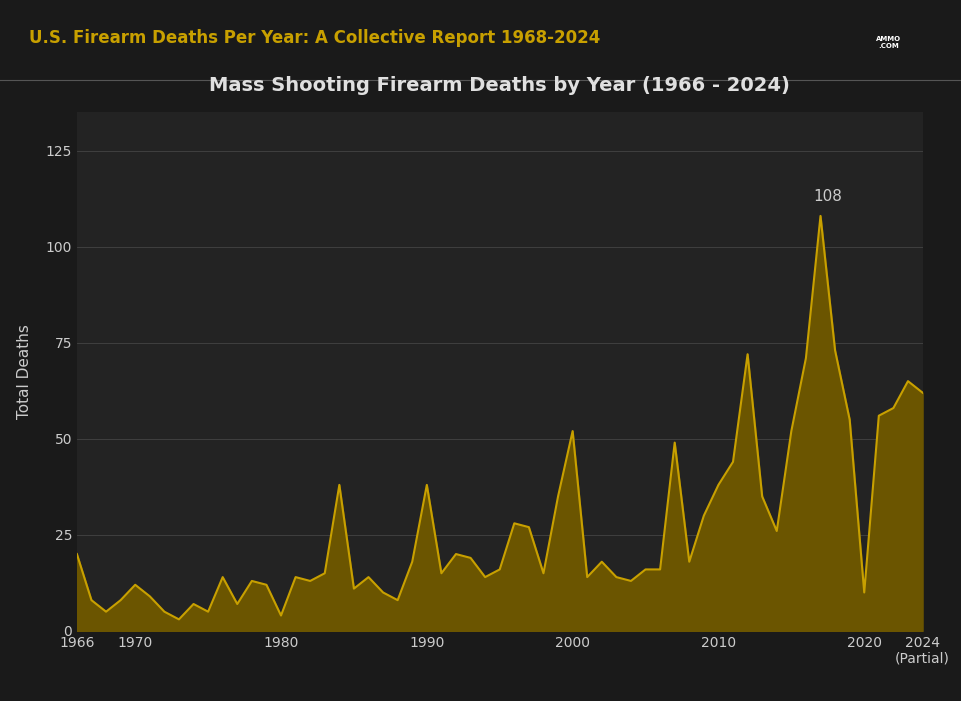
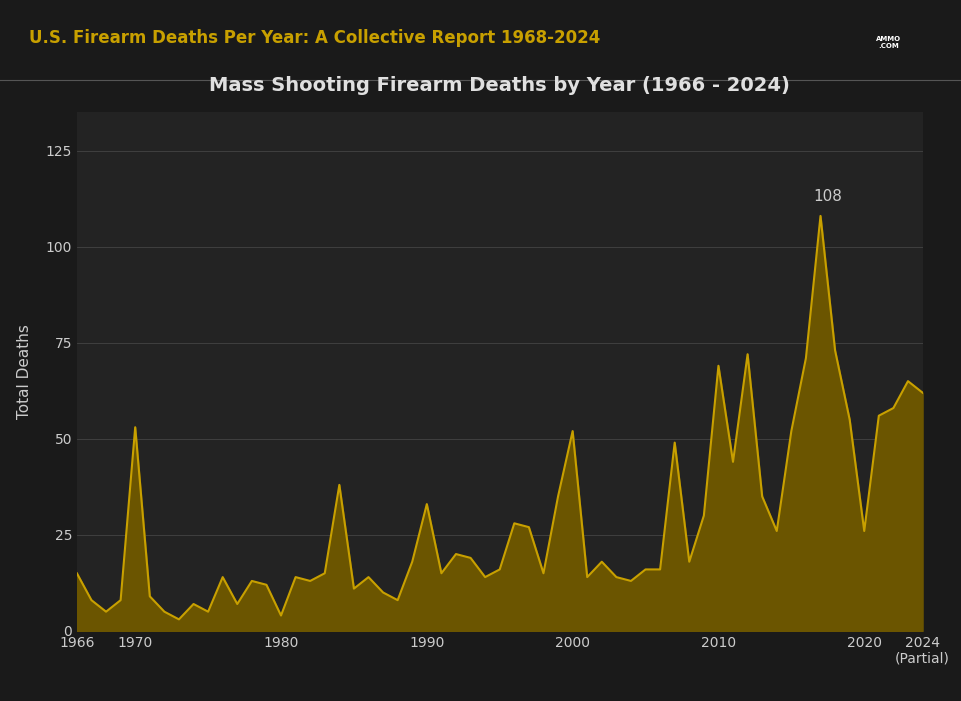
1966: 20 -> 15
1970: 12 -> 53
1990: 38 -> 33
2010: 38 -> 69
2020: 10 -> 26
